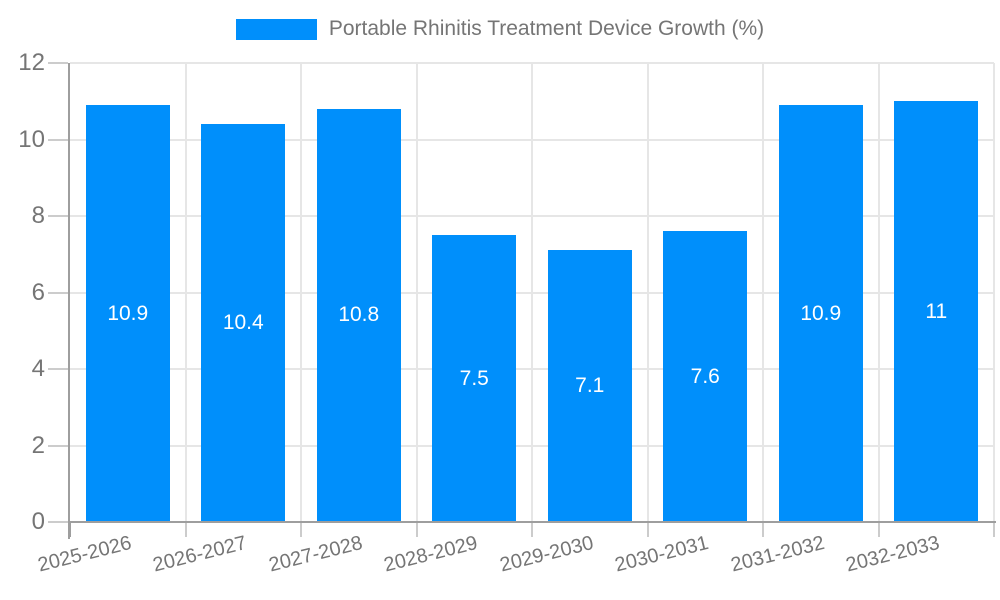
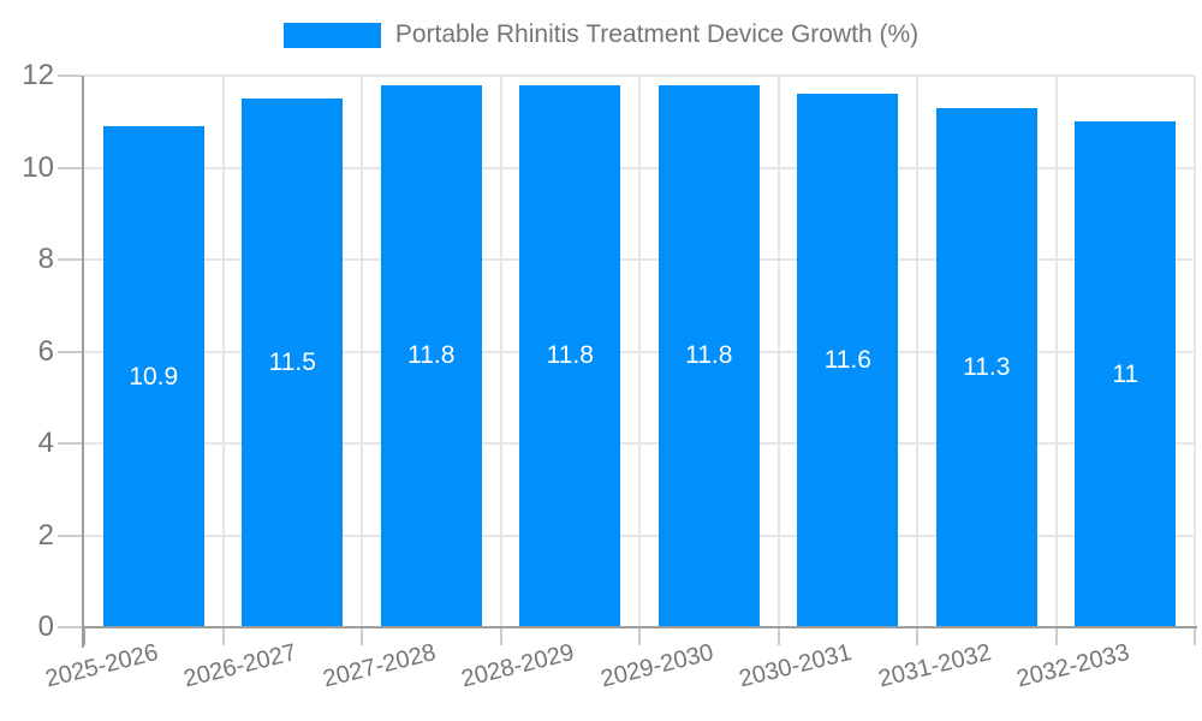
2026-2027: 10.4 -> 11.5
2027-2028: 10.8 -> 11.8
2028-2029: 7.5 -> 11.8
2029-2030: 7.1 -> 11.8
2030-2031: 7.6 -> 11.6
2031-2032: 10.9 -> 11.3
